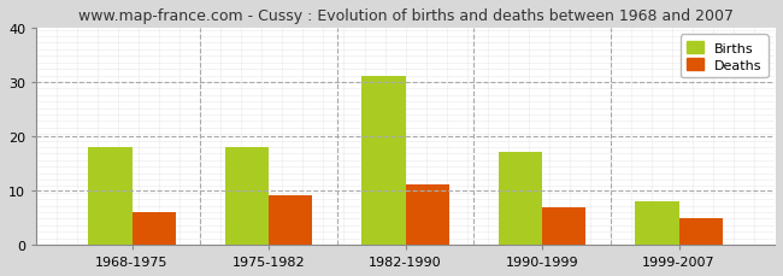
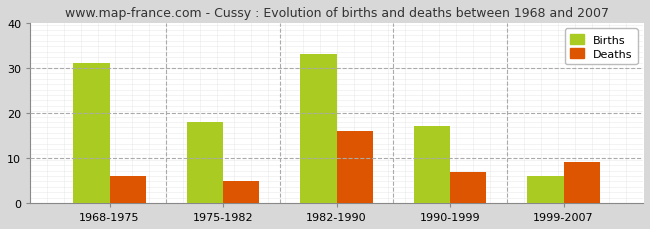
Births/1968-1975: 18 -> 31
Deaths/1975-1982: 9 -> 5
Births/1982-1990: 31 -> 33
Deaths/1982-1990: 11 -> 16
Births/1999-2007: 8 -> 6
Deaths/1999-2007: 5 -> 9
